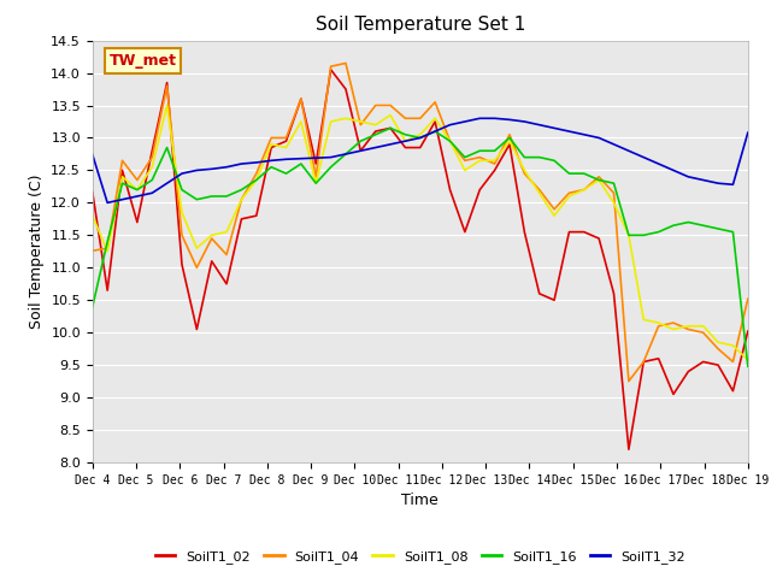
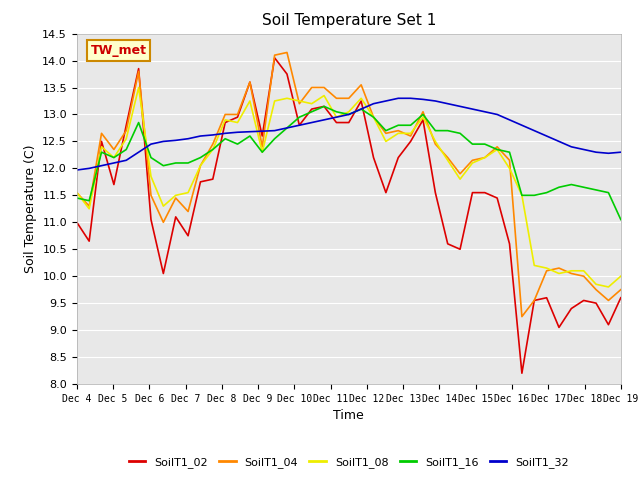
SoilT1_02/Dec 4: 12.16 -> 11.00
SoilT1_04/Dec 4: 11.26 -> 11.55
SoilT1_08/Dec 4: 11.80 -> 11.55
SoilT1_16/Dec 4: 10.40 -> 11.45
SoilT1_32/Dec 4: 12.74 -> 11.97
SoilT1_02/Dec 19: 10.02 -> 9.60
SoilT1_04/Dec 19: 10.52 -> 9.75
SoilT1_08/Dec 19: 9.58 -> 10.00
SoilT1_16/Dec 19: 9.48 -> 11.05
SoilT1_32/Dec 19: 13.08 -> 12.30
